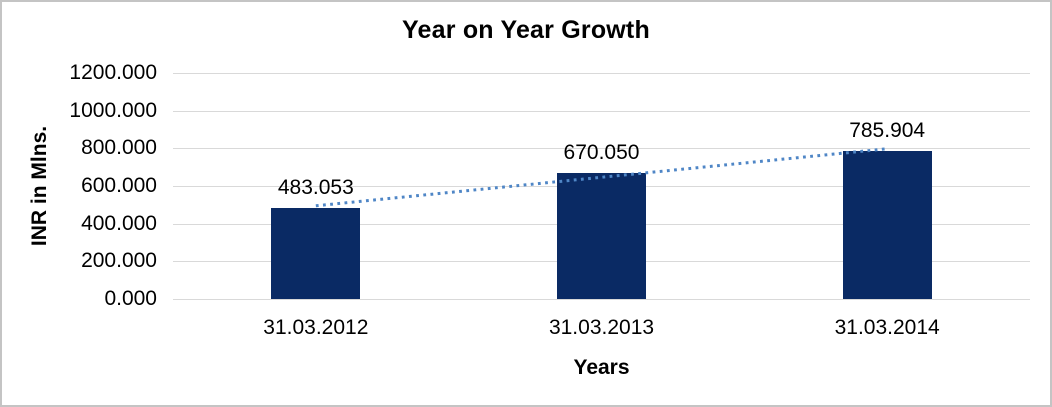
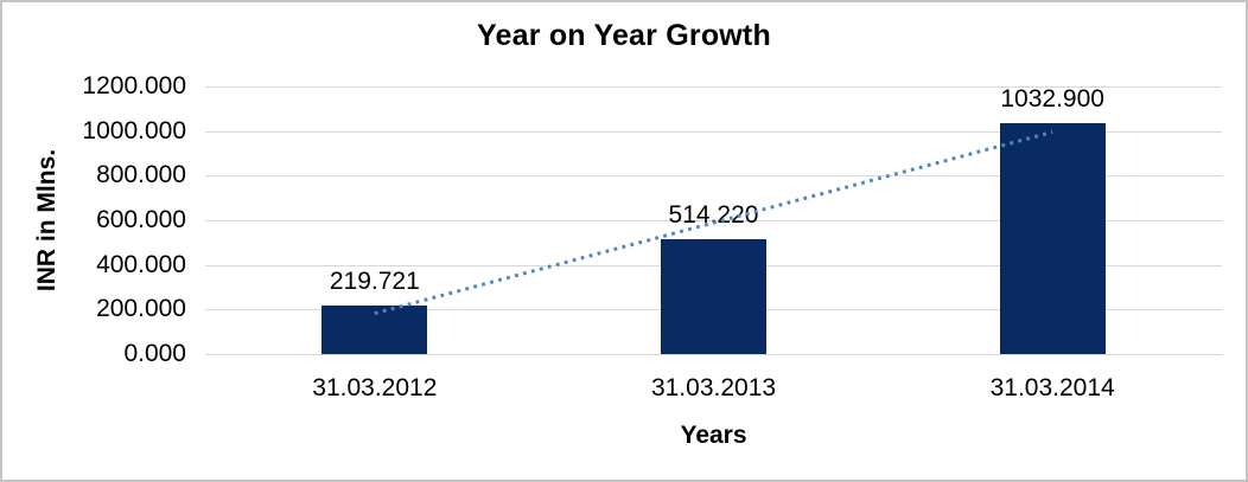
31.03.2012: 483.053 -> 219.721
31.03.2013: 670.050 -> 514.220
31.03.2014: 785.904 -> 1032.900
